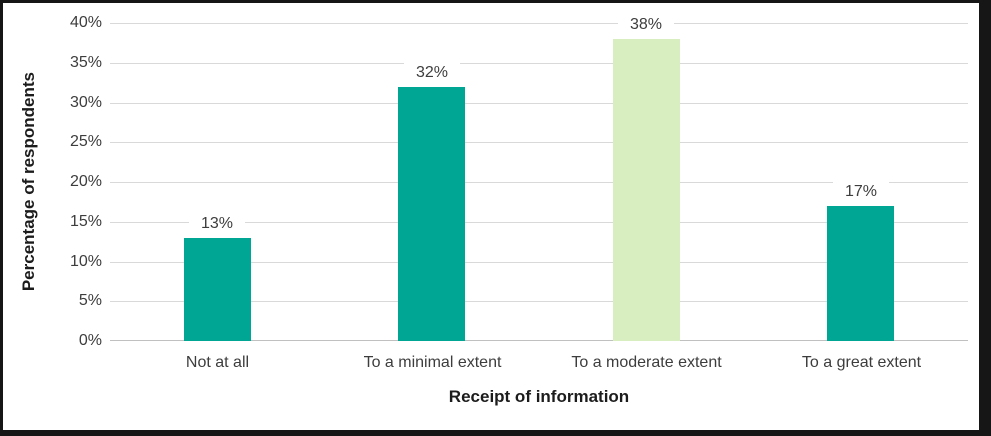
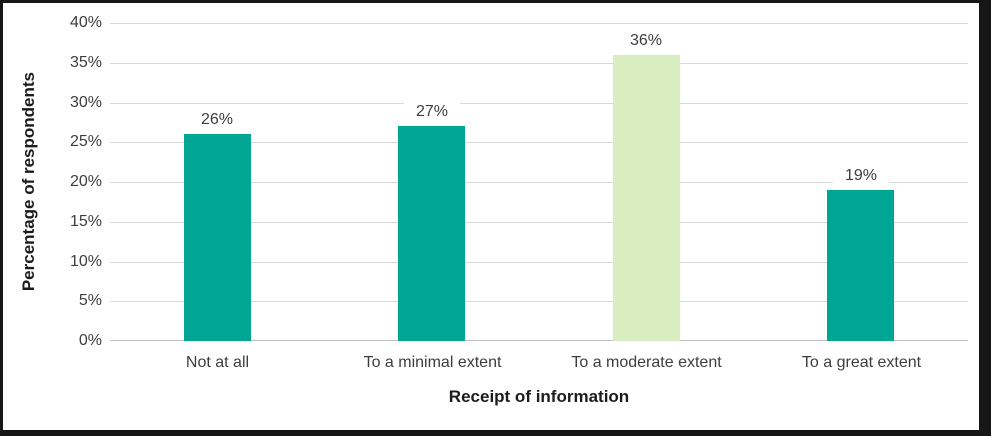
Not at all: 13% -> 26%
To a minimal extent: 32% -> 27%
To a moderate extent: 38% -> 36%
To a great extent: 17% -> 19%
